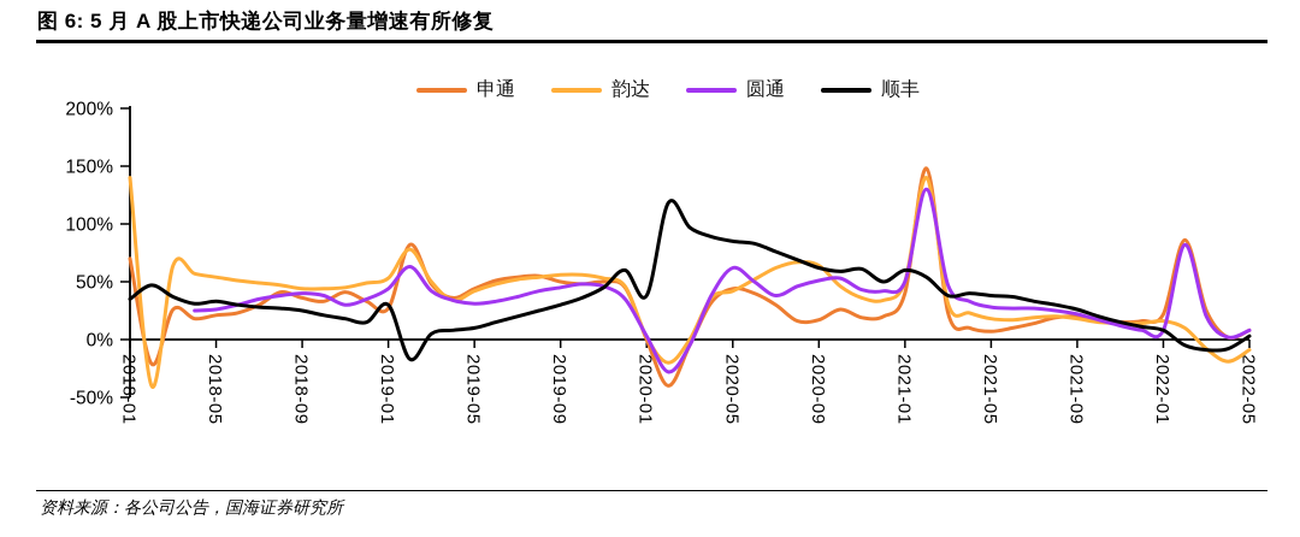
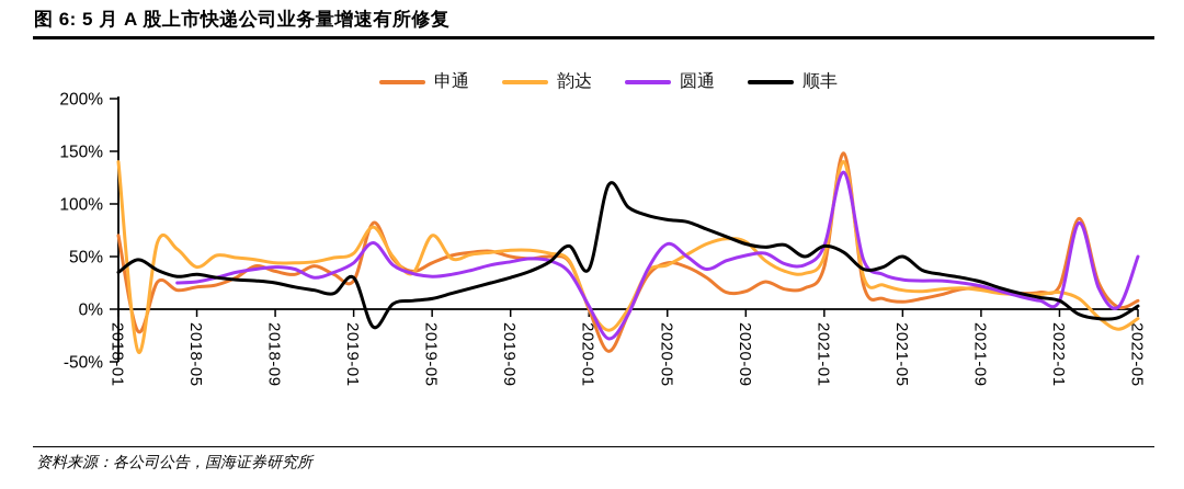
韵达/2018-05: 50% -> 40%
韵达/2019-05: 40% -> 70%
圆通/2021-01: 50% -> 60%
顺丰/2021-05: 40% -> 50%
圆通/2022-05: 10% -> 50%
